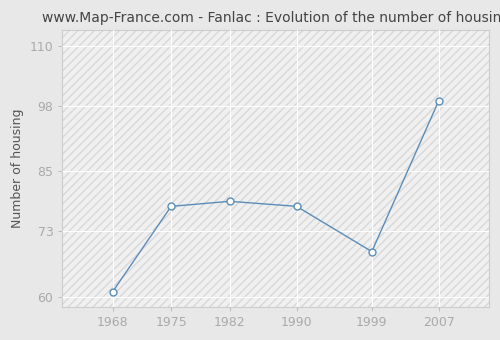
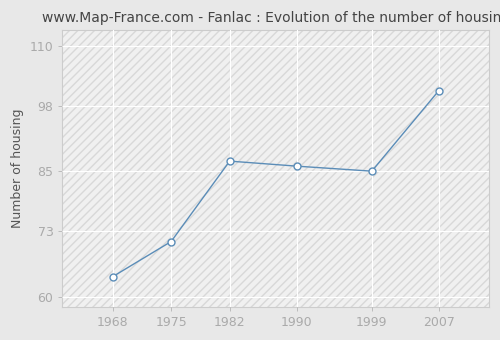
1968: 61 -> 64
1975: 78 -> 71
1982: 79 -> 87
1990: 78 -> 86
1999: 69 -> 85
2007: 99 -> 101
